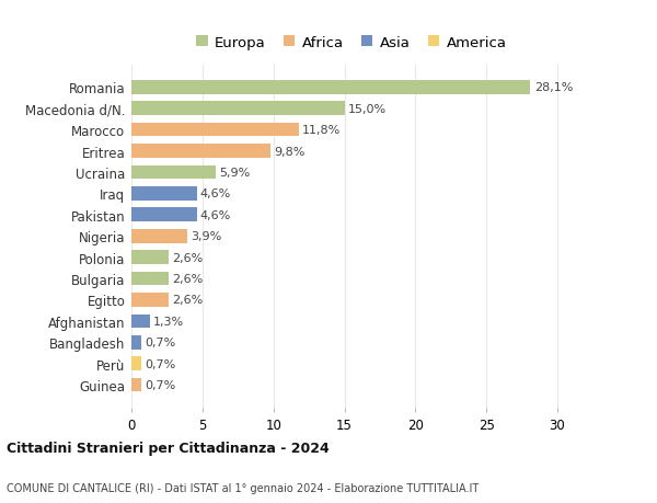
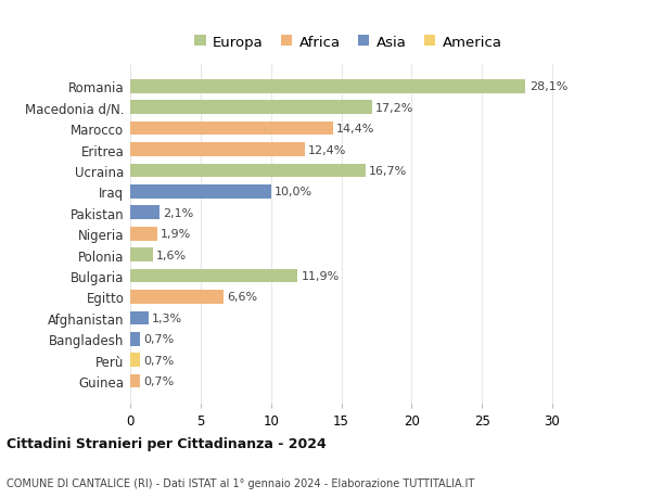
Macedonia d/N.: 15,0% -> 17,2%
Marocco: 11,8% -> 14,4%
Eritrea: 9,8% -> 12,4%
Ucraina: 5,9% -> 16,7%
Iraq: 4,6% -> 10,0%
Pakistan: 4,6% -> 2,1%
Nigeria: 3,9% -> 1,9%
Polonia: 2,6% -> 1,6%
Bulgaria: 2,6% -> 11,9%
Egitto: 2,6% -> 6,6%
